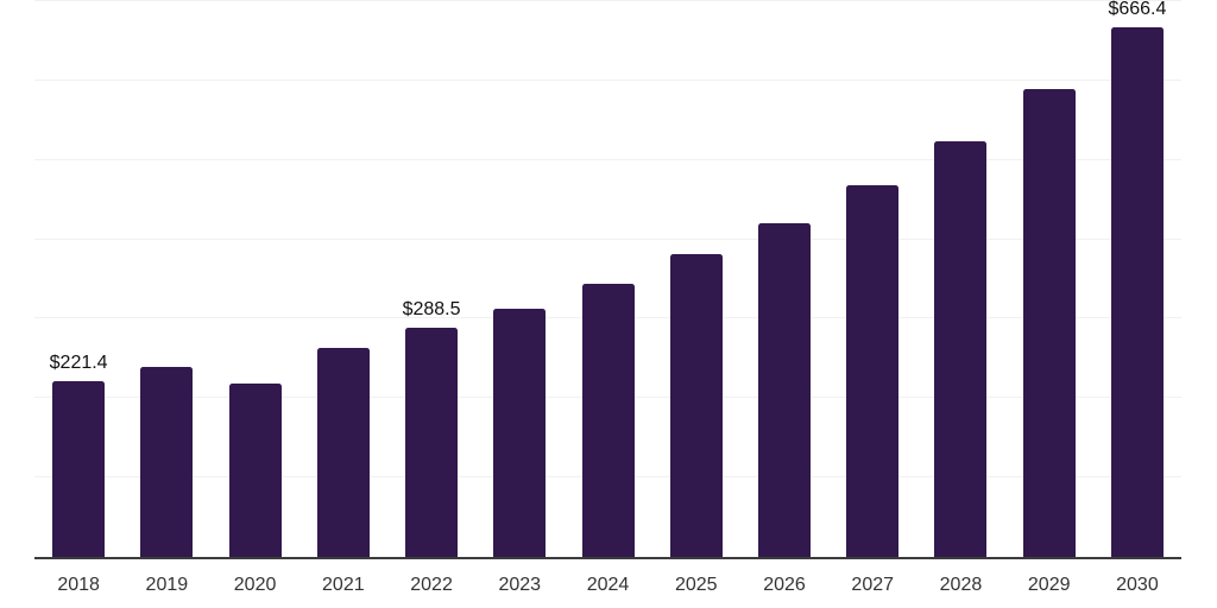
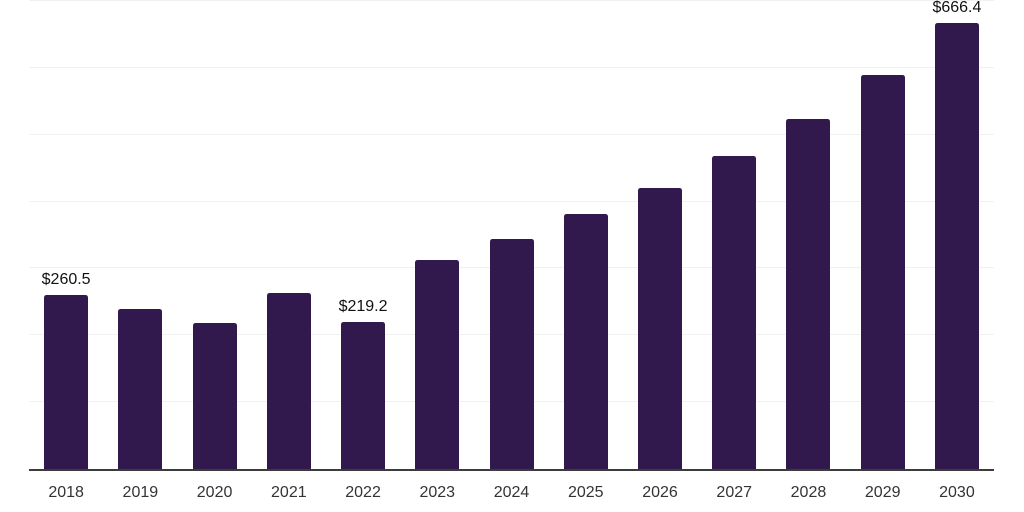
2018: $221.4 -> $260.5
2022: $288.5 -> $219.2
